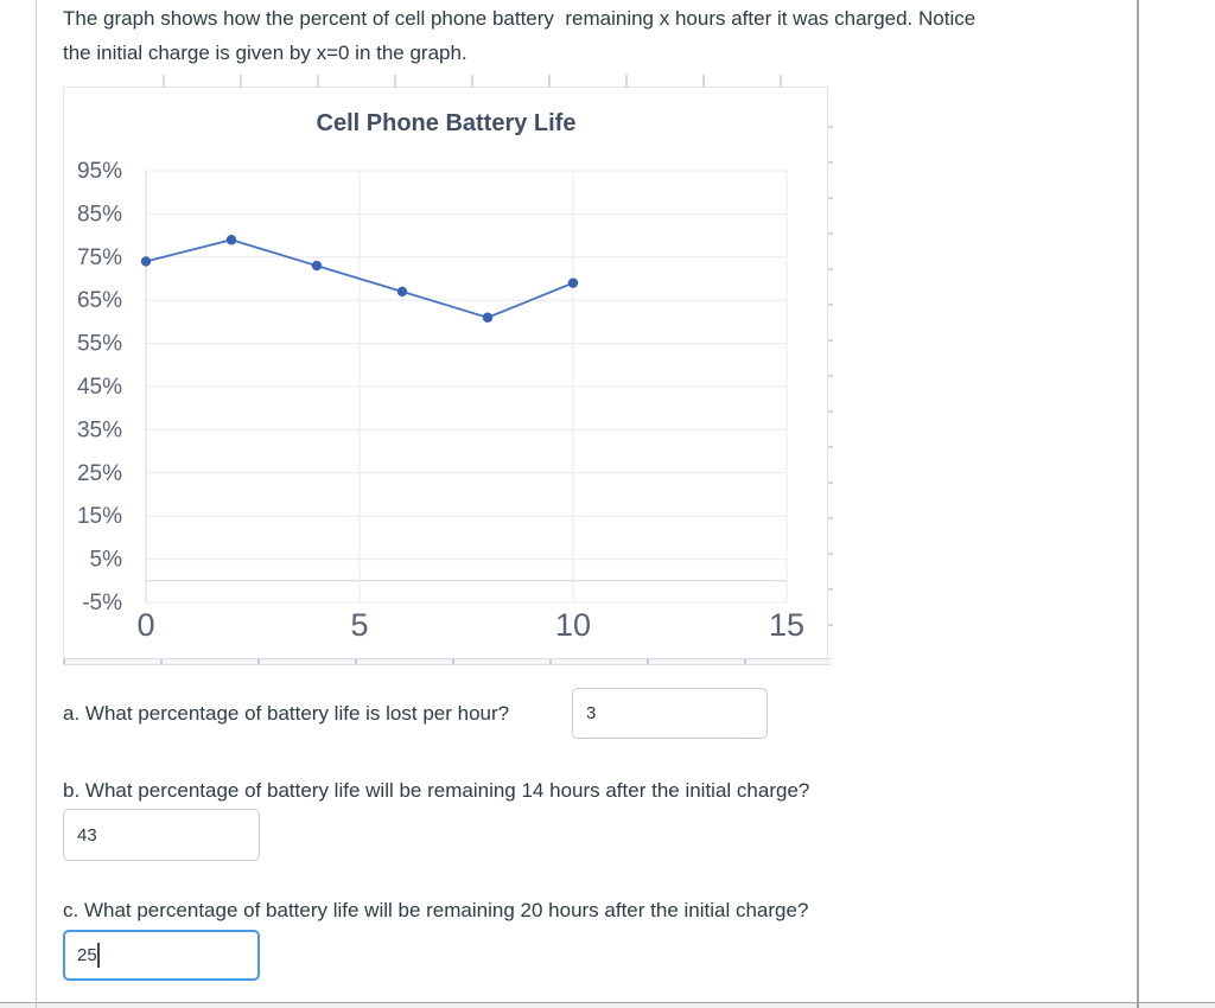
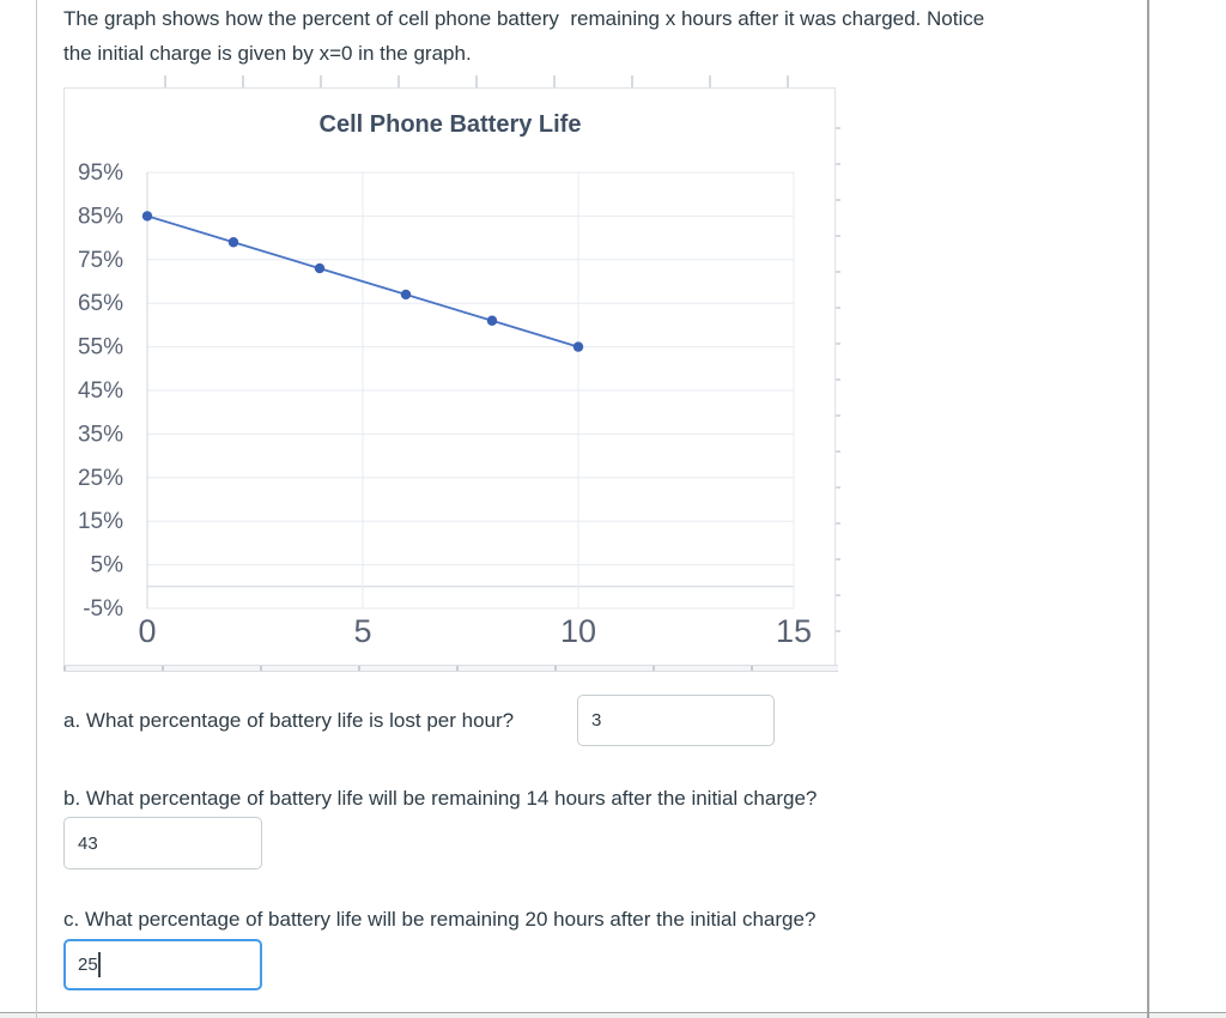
0: 74% -> 85%
10: 69% -> 55%
